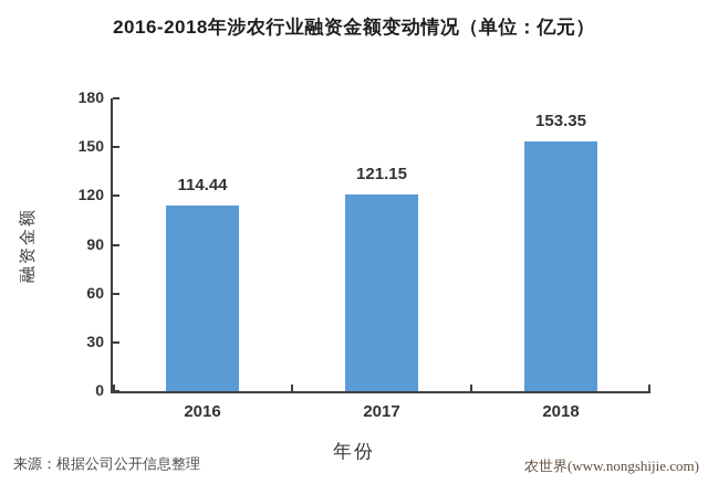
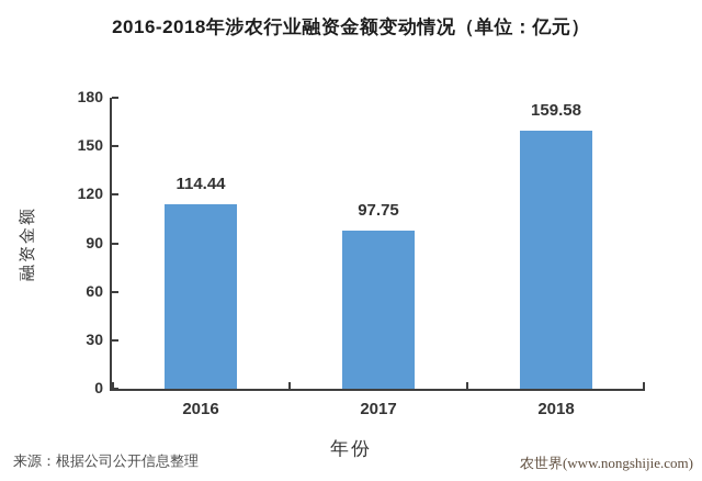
2017: 121.15 -> 97.75
2018: 153.35 -> 159.58
